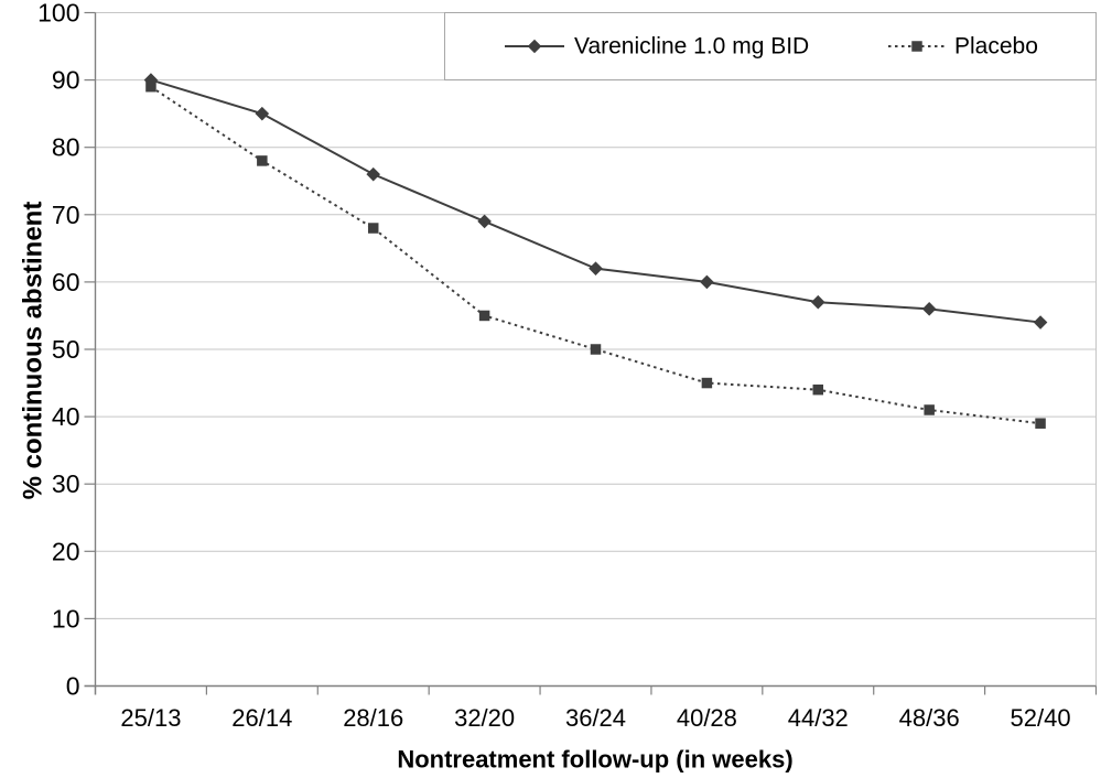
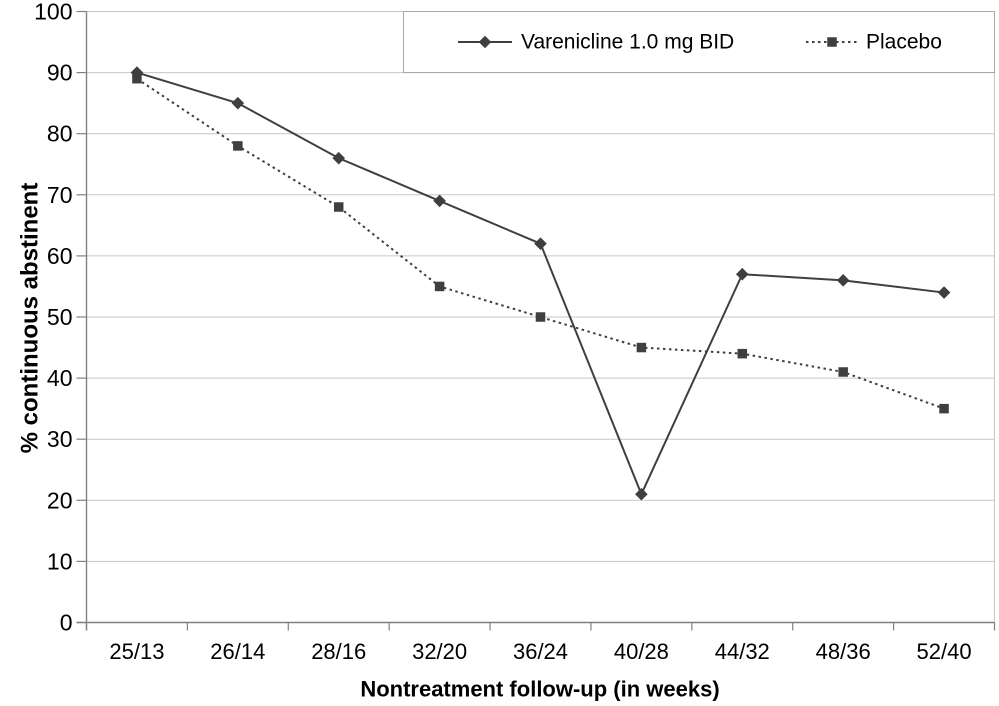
Varenicline 1.0 mg BID/40/28: 60 -> 21
Placebo/52/40: 39 -> 35
